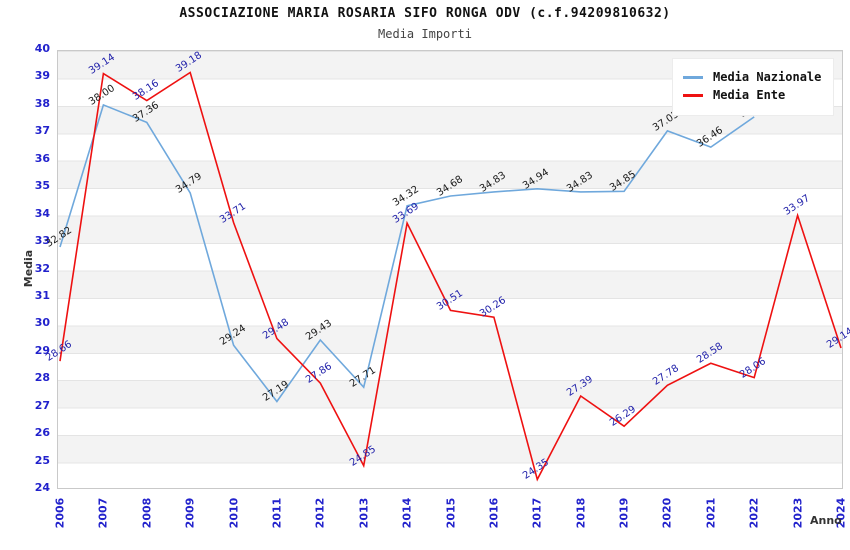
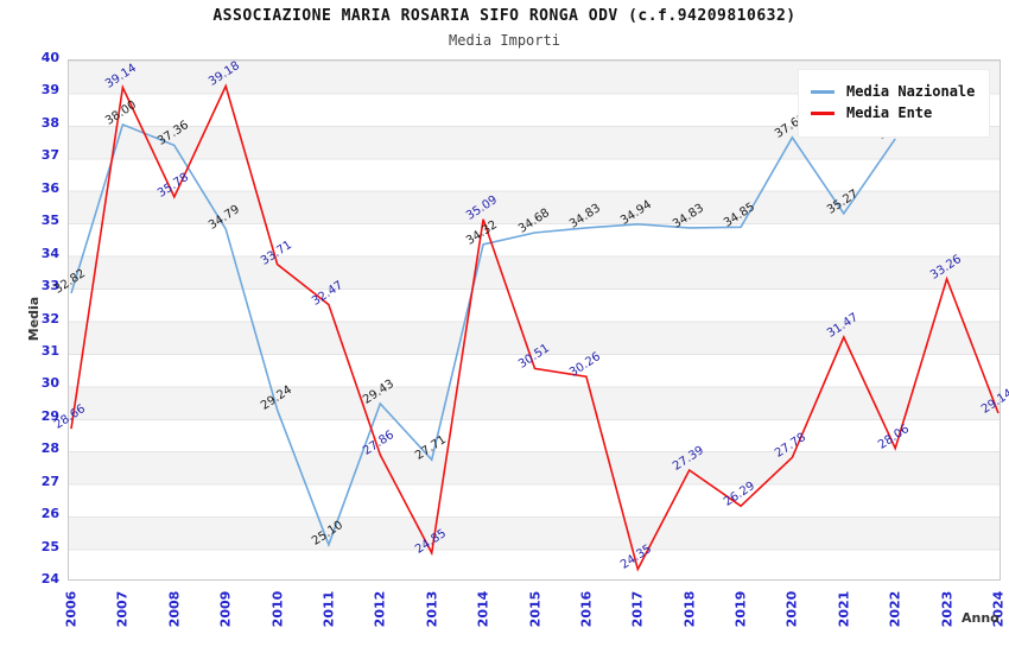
Media Ente/2008: 38.16 -> 35.78
Media Nazionale/2011: 27.19 -> 25.10
Media Ente/2011: 29.48 -> 32.47
Media Ente/2014: 33.69 -> 35.09
Media Nazionale/2020: 37.05 -> 37.60
Media Nazionale/2021: 36.46 -> 35.27
Media Ente/2021: 28.58 -> 31.47
Media Ente/2023: 33.97 -> 33.26
